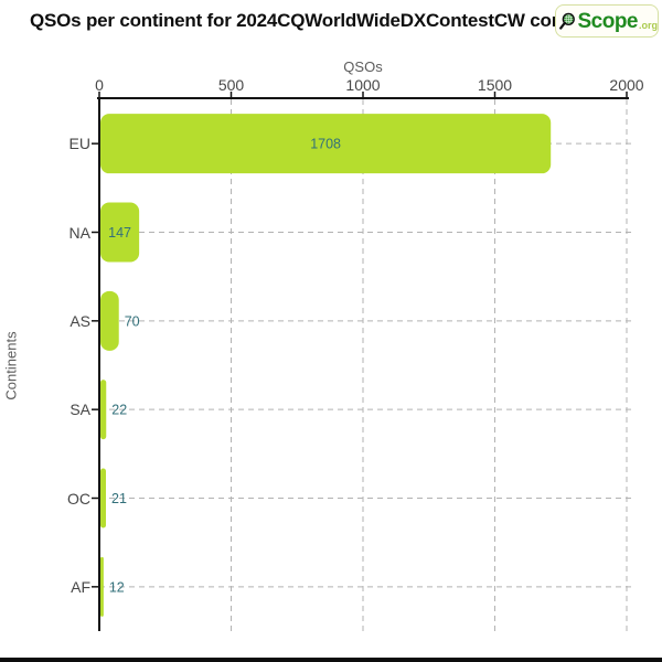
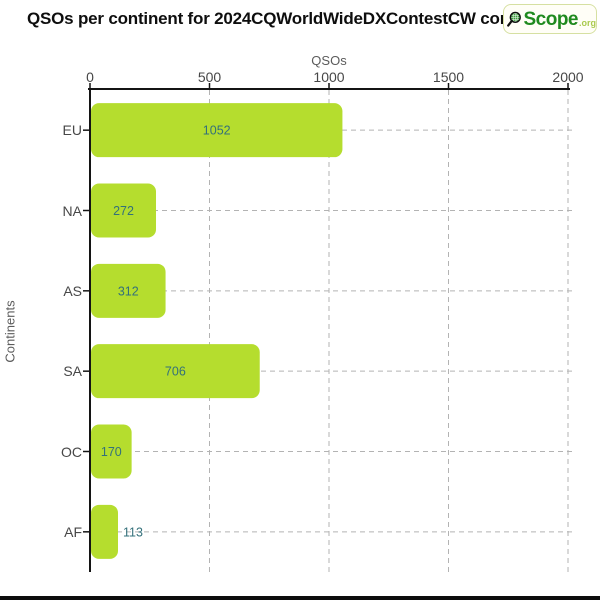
EU: 1708 -> 1052
NA: 147 -> 272
AS: 70 -> 312
SA: 22 -> 706
OC: 21 -> 170
AF: 12 -> 113
